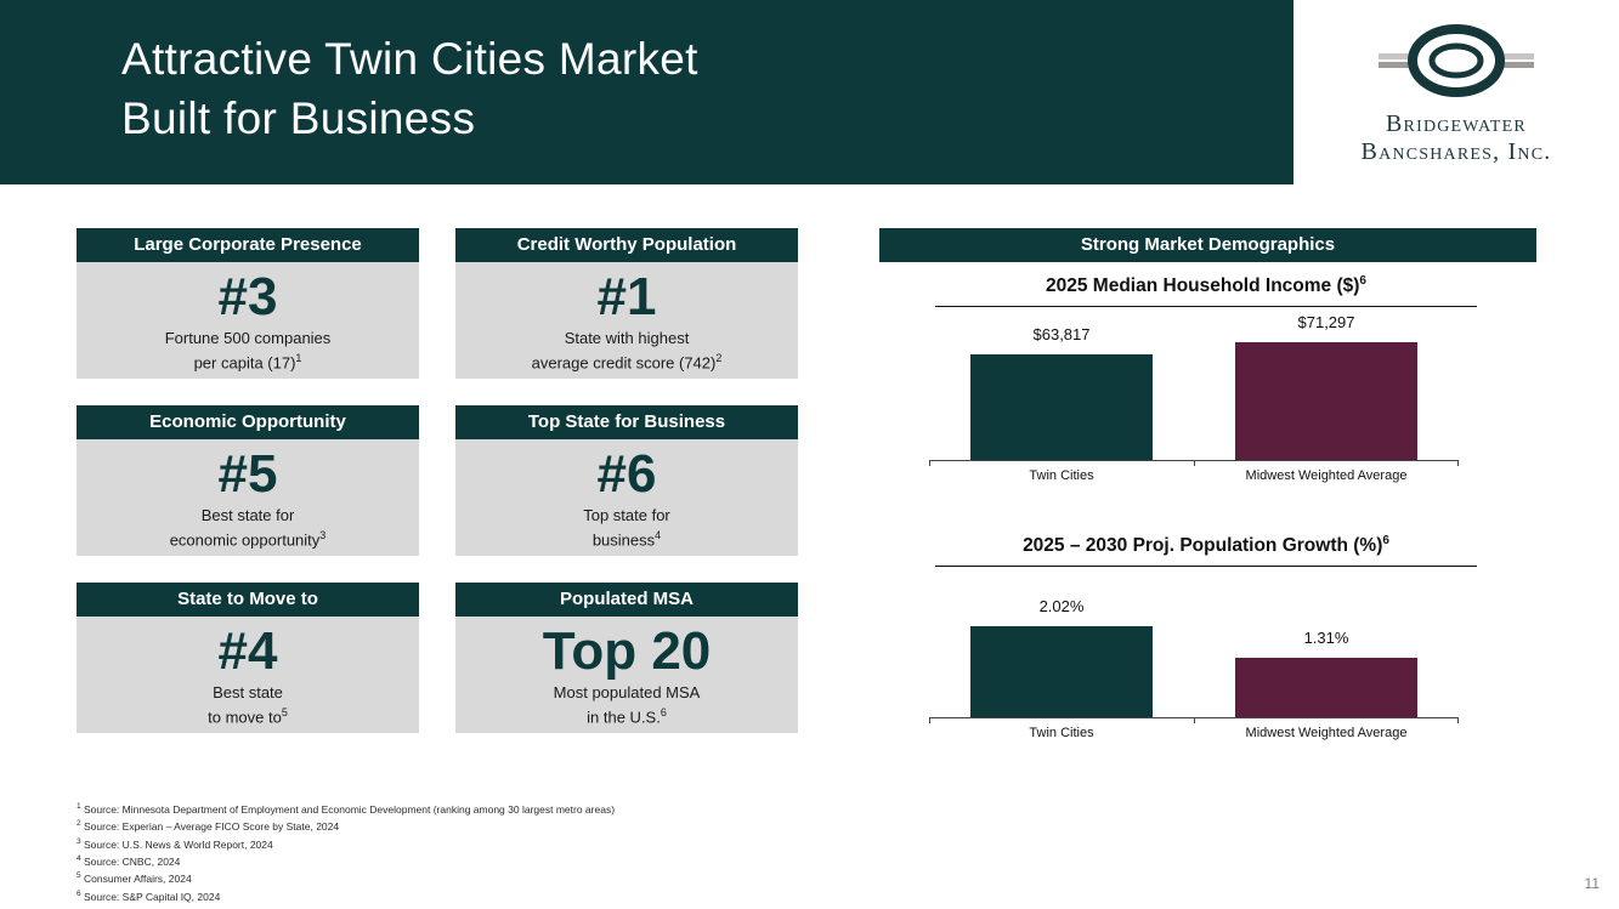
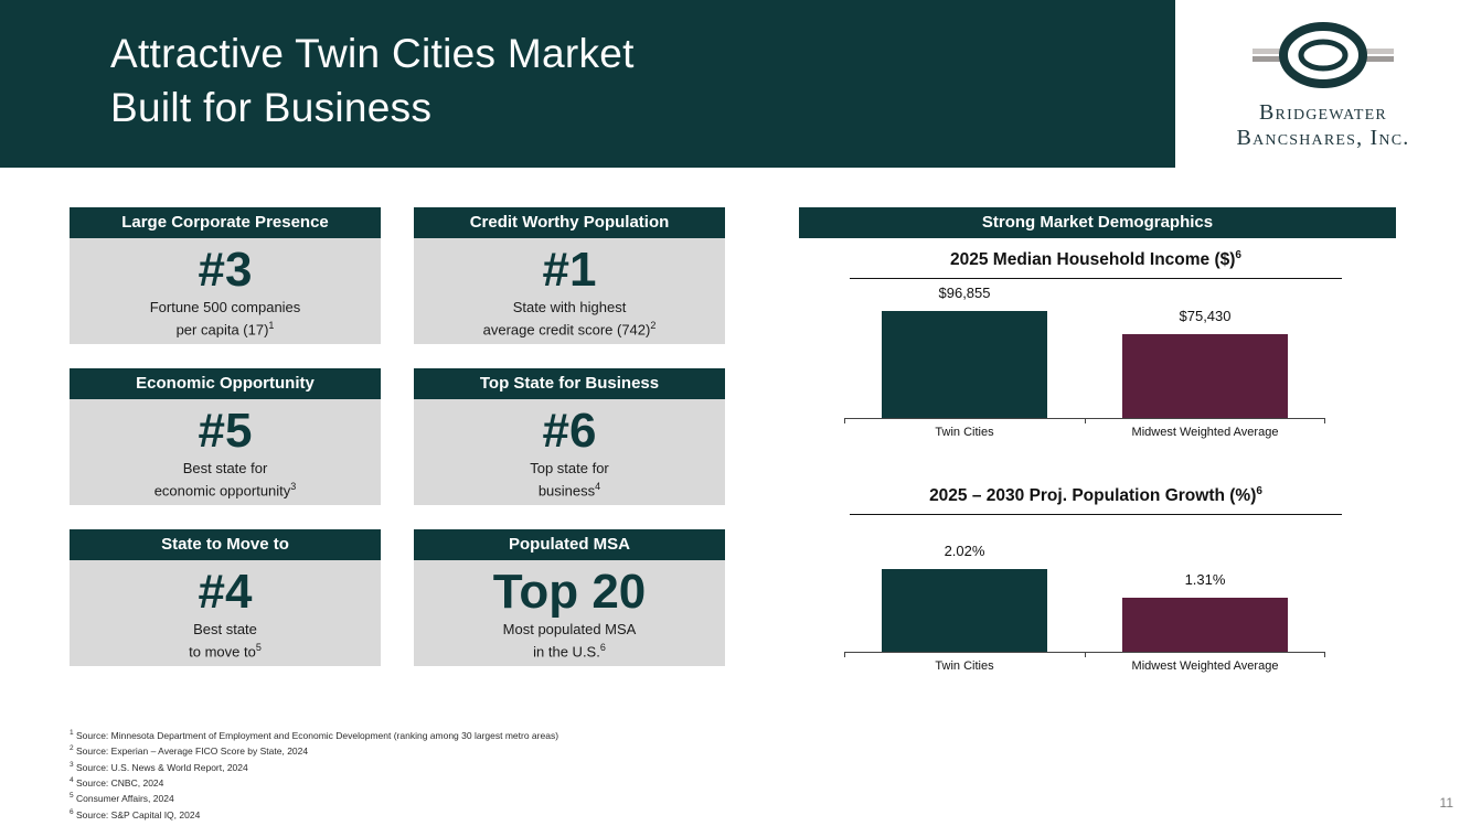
2025 Median Household Income ($)/Twin Cities: $63,817 -> $96,855
2025 Median Household Income ($)/Midwest Weighted Average: $71,297 -> $75,430
